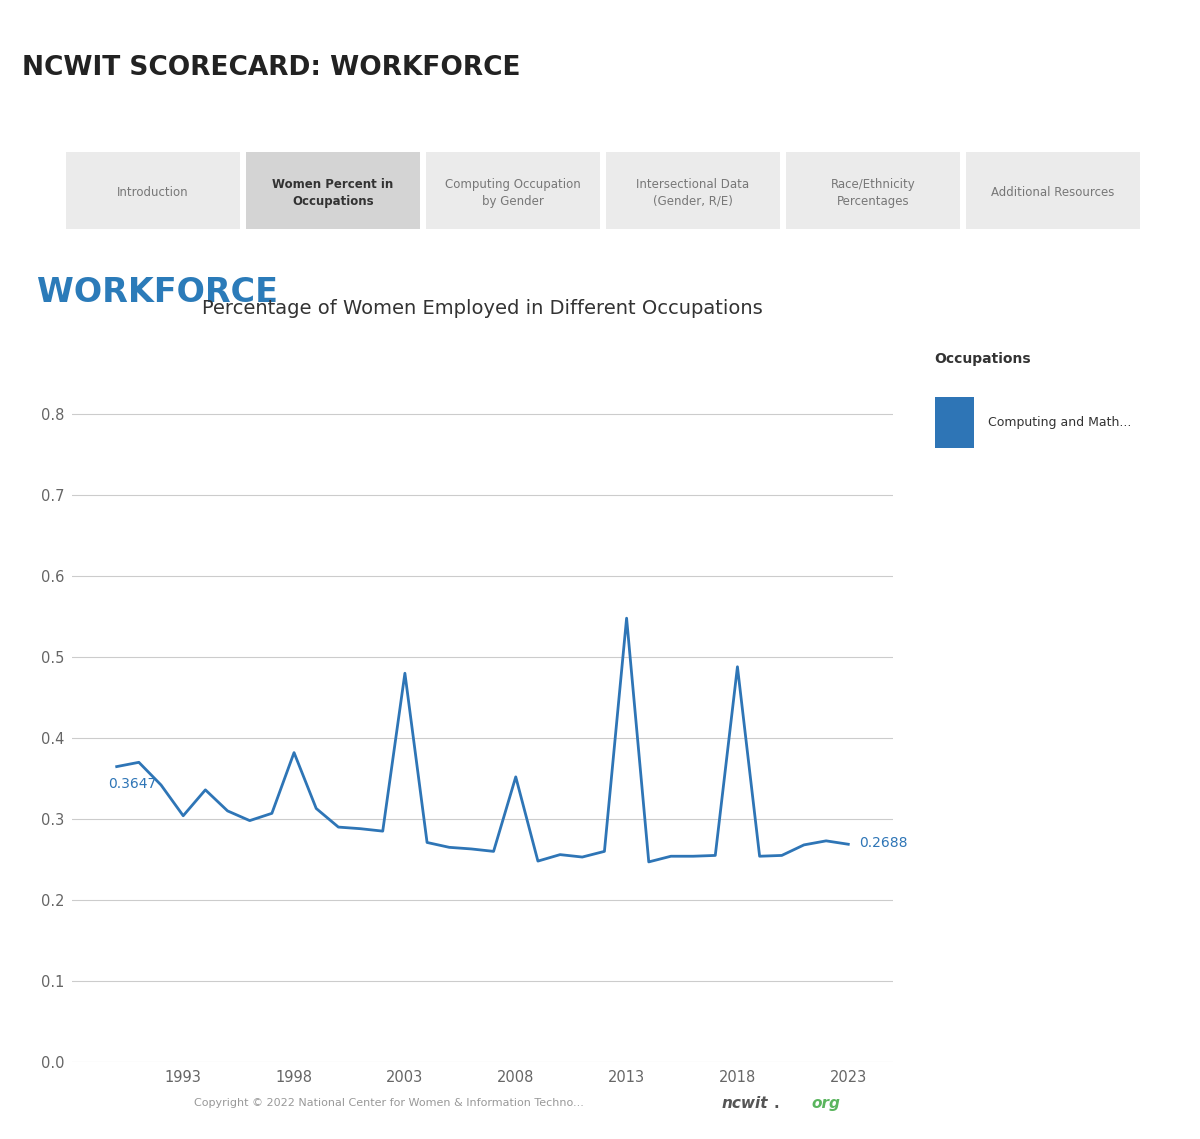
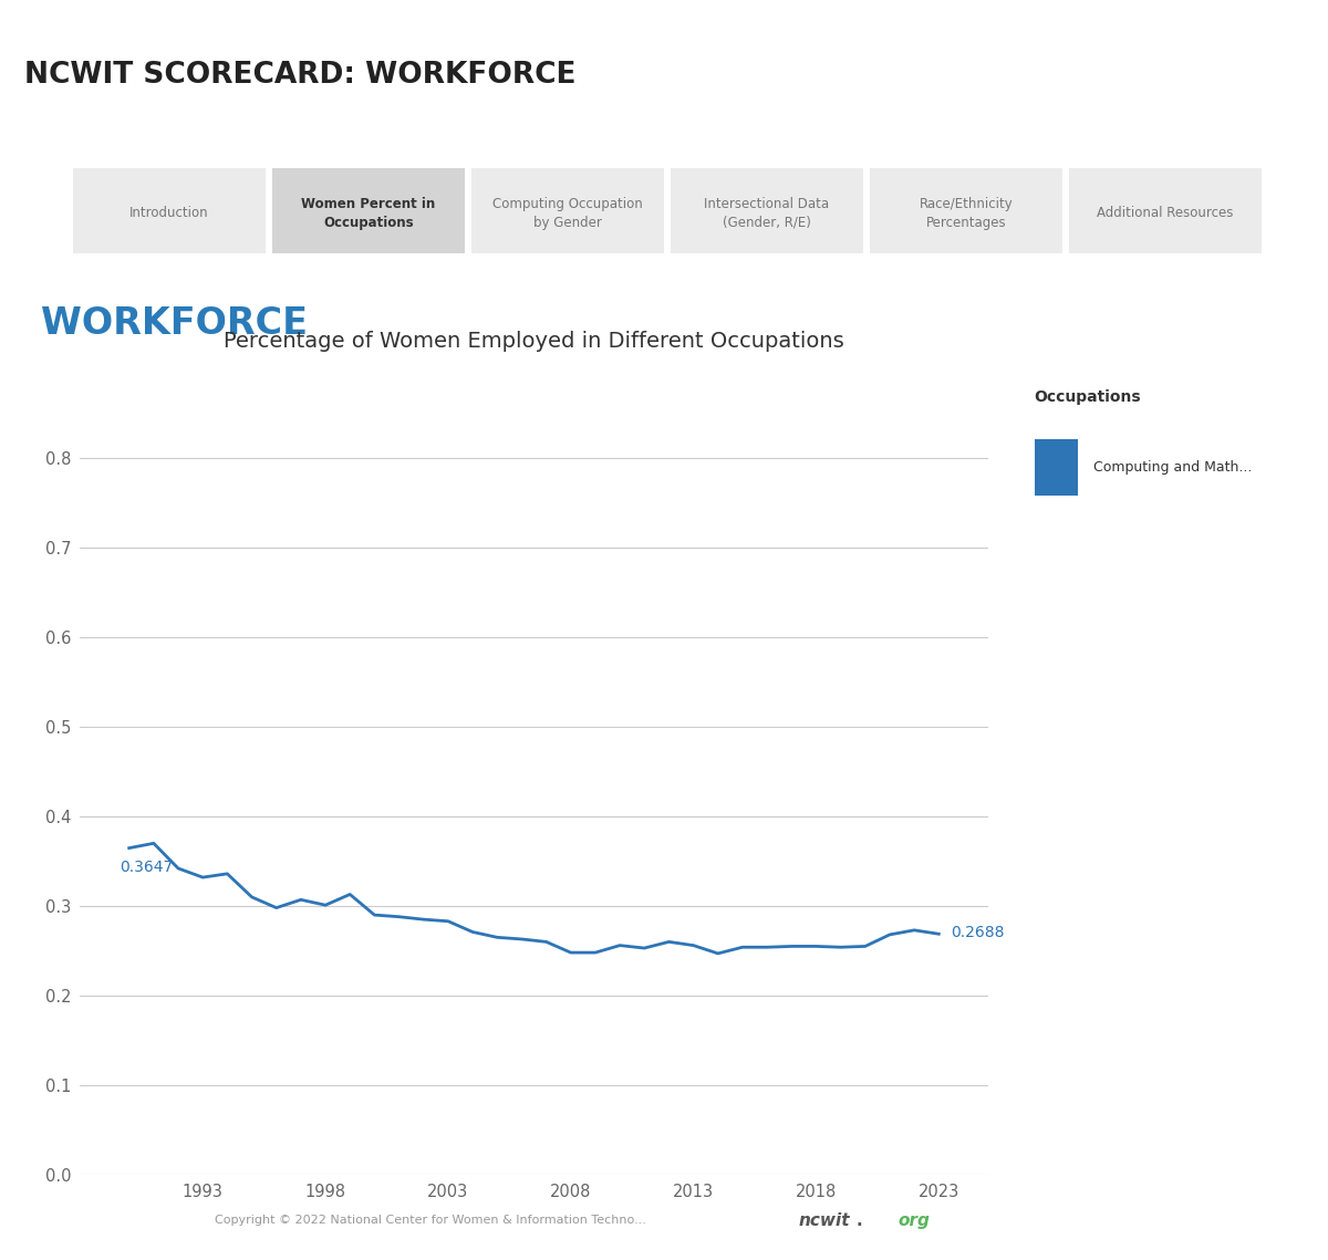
1993: 0.304 -> 0.332
1998: 0.382 -> 0.301
2003: 0.480 -> 0.283
2008: 0.352 -> 0.248
2013: 0.548 -> 0.256
2018: 0.488 -> 0.255
